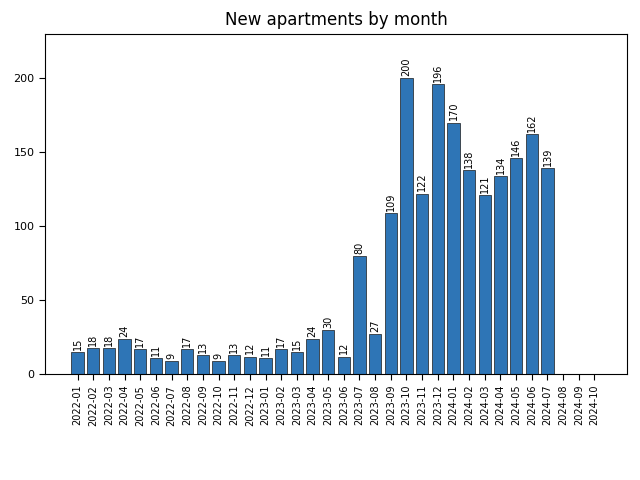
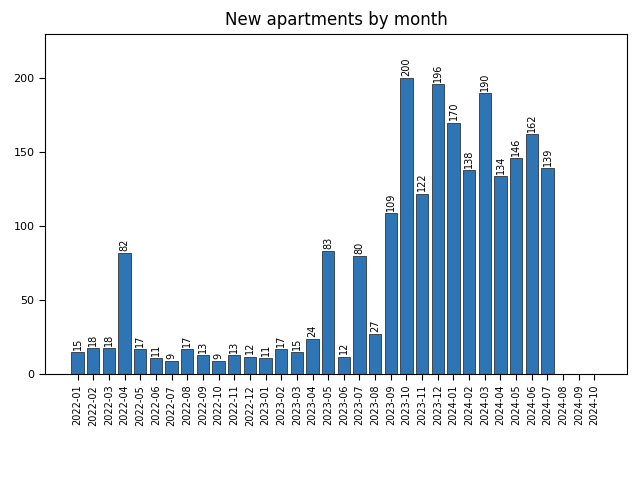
2022-04: 24 -> 82
2023-05: 30 -> 83
2024-03: 121 -> 190
